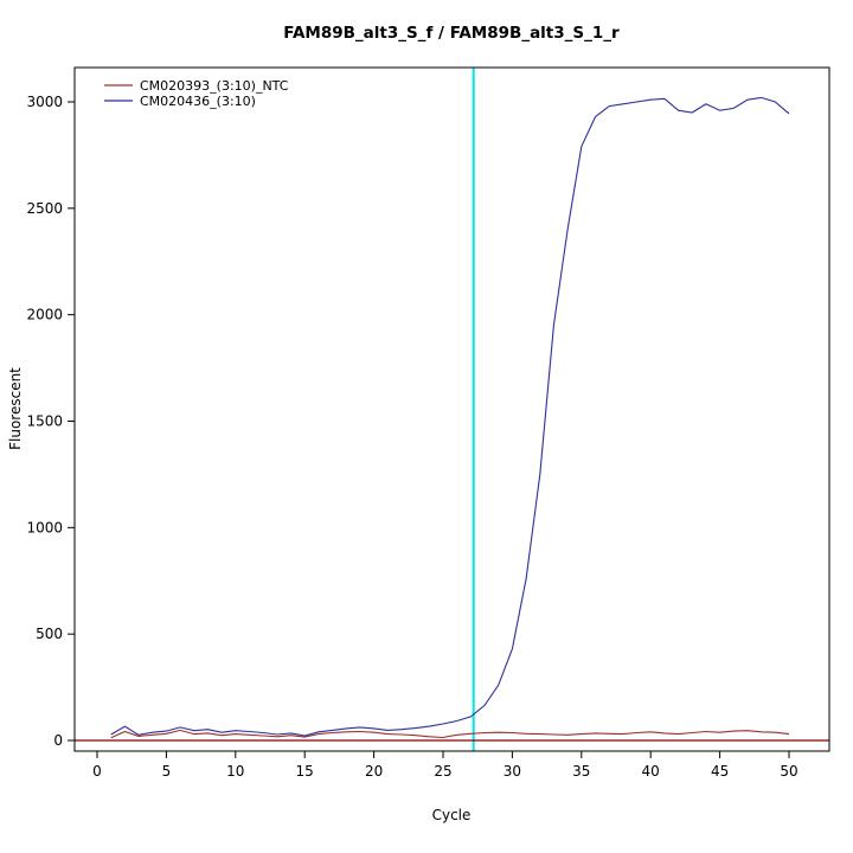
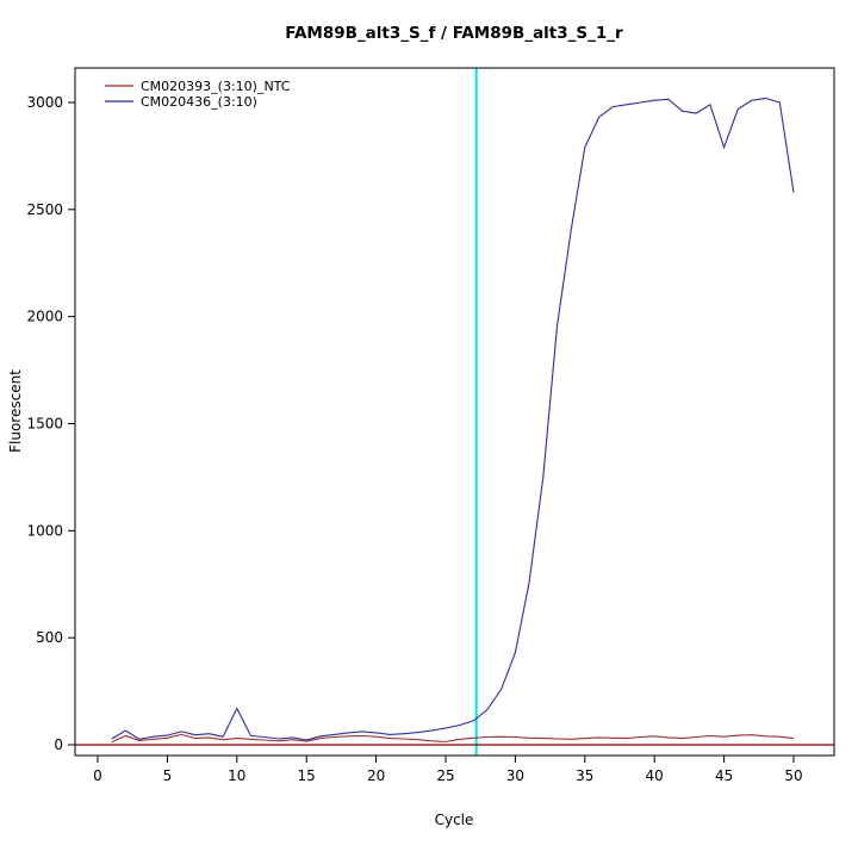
CM020436_(3:10)/10: 50 -> 170
CM020436_(3:10)/45: 2960 -> 2790
CM020436_(3:10)/50: 2940 -> 2580
